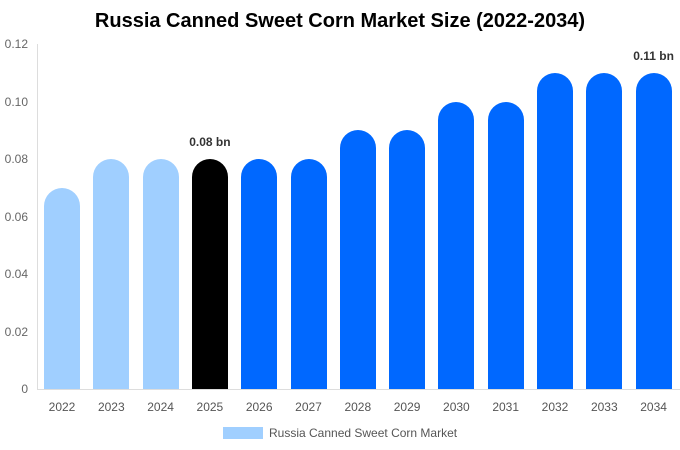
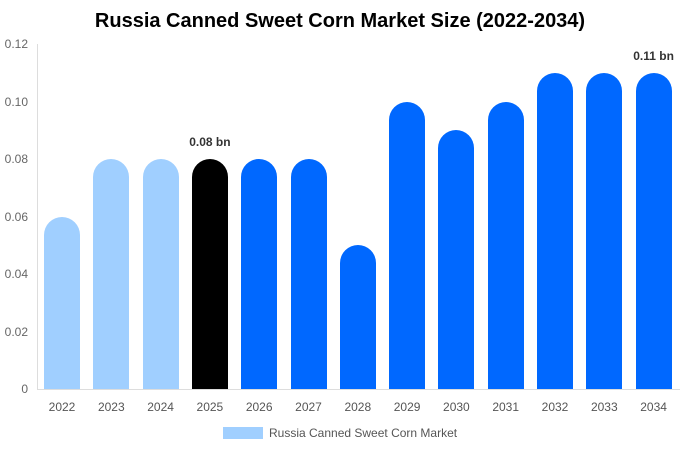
2022: 0.07 -> 0.06
2028: 0.09 -> 0.05
2029: 0.09 -> 0.10
2030: 0.10 -> 0.09
